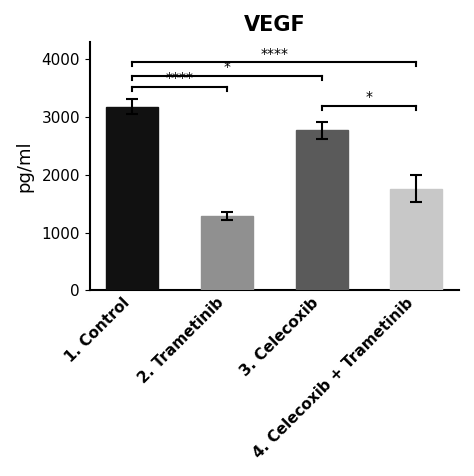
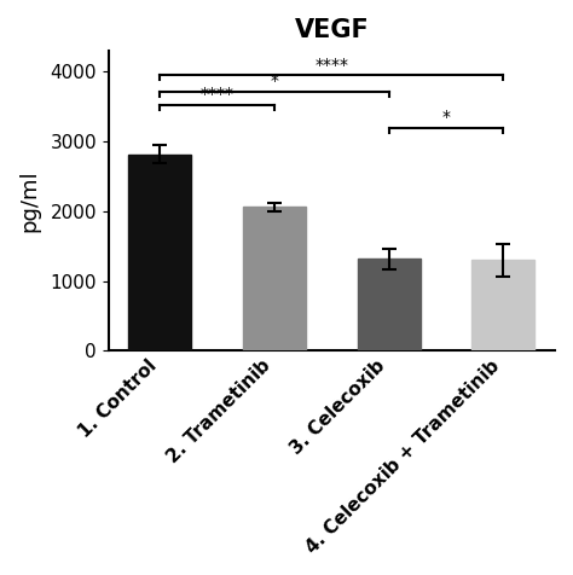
1. Control: 3180 -> 2820
2. Trametinib: 1290 -> 2060
3. Celecoxib: 2770 -> 1320
4. Celecoxib + Trametinib: 1760 -> 1300
